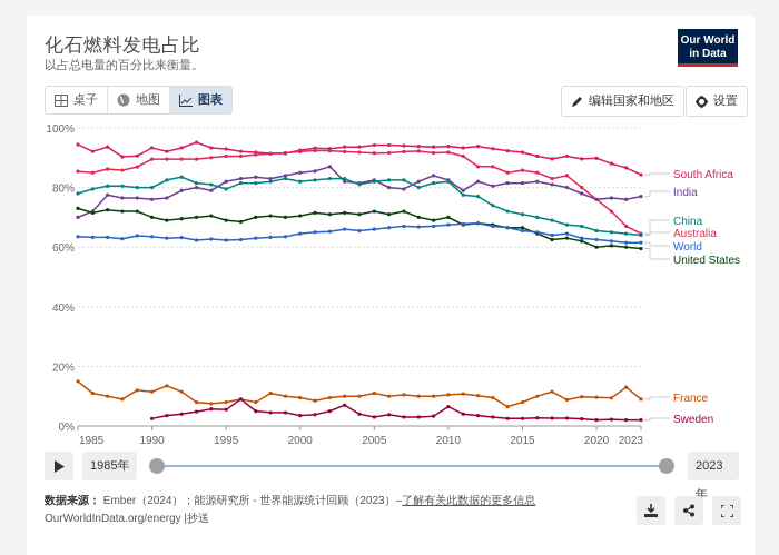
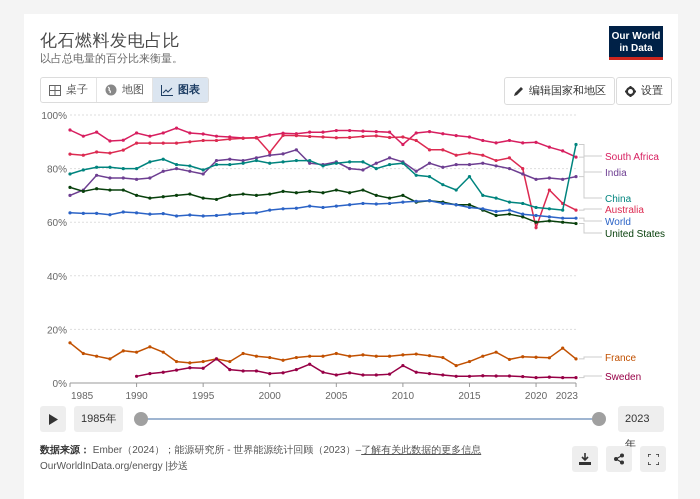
India/1995: 82% -> 78%
Australia/2000: 92% -> 86%
South Africa/2010: 94% -> 89%
China/2015: 71% -> 77%
Australia/2020: 76% -> 58%
China/2023: 64% -> 89%
